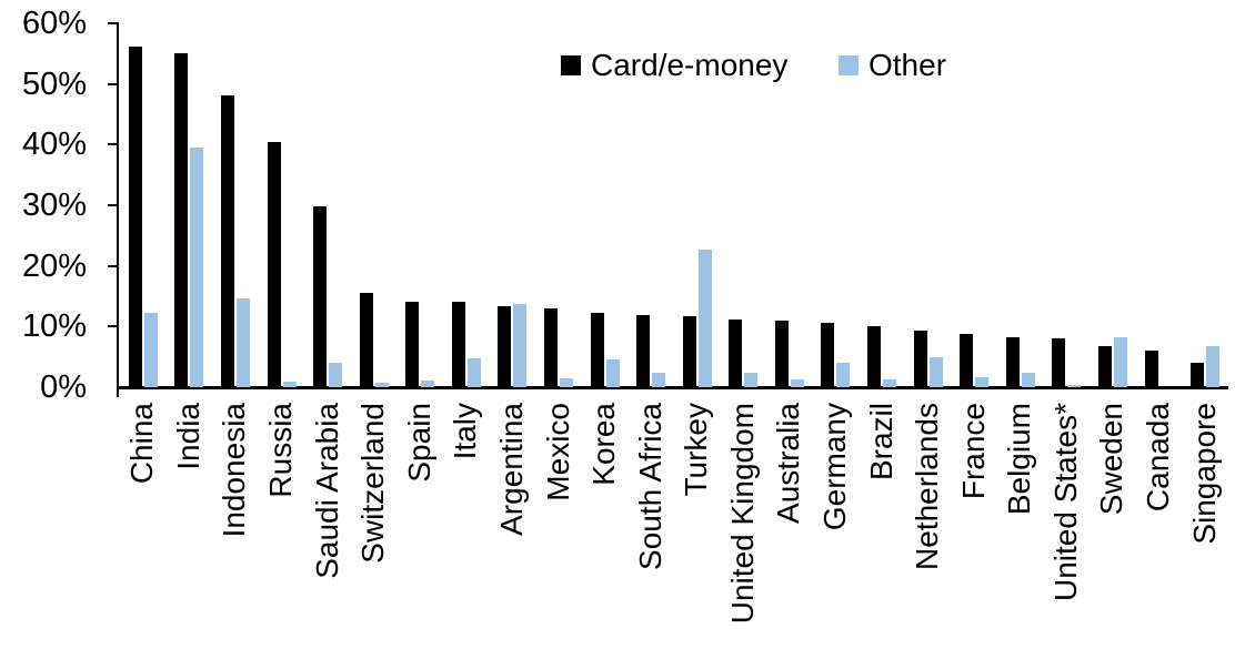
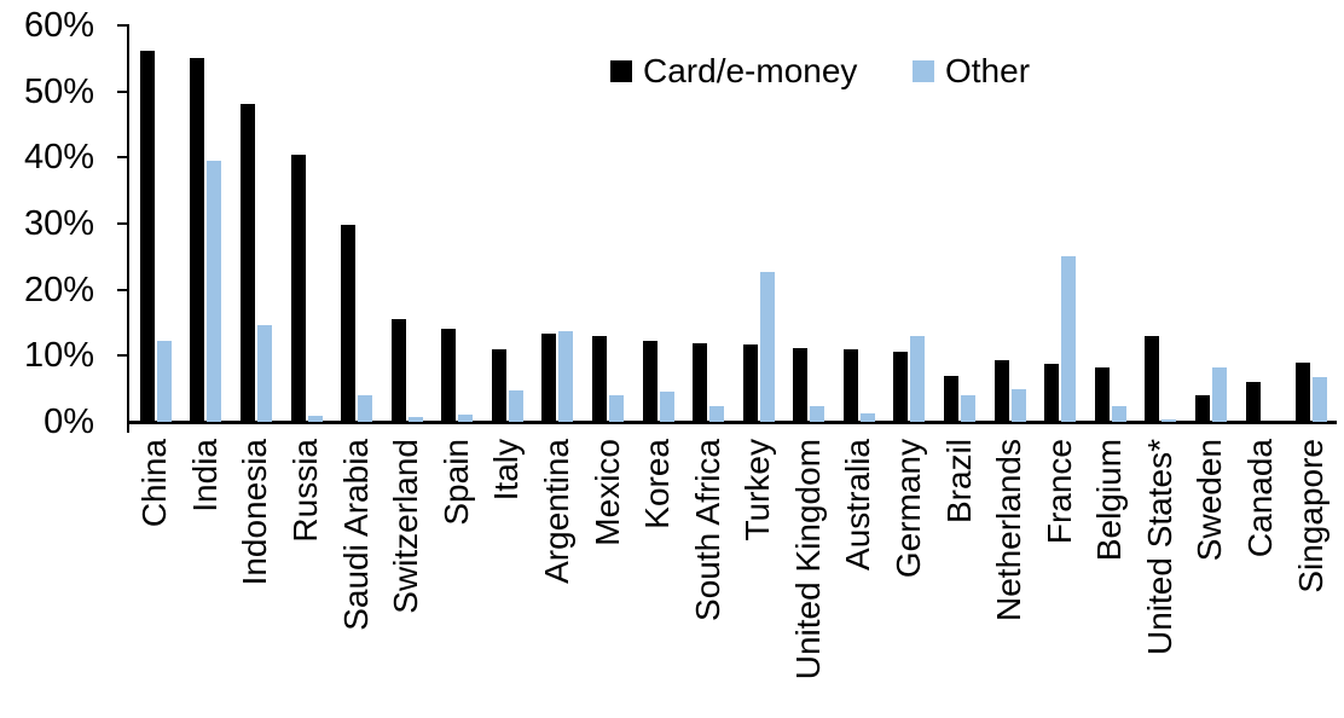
Card/e-money/Italy: 14% -> 11%
Other/Mexico: 2% -> 4%
Other/Germany: 4% -> 13%
Card/e-money/Brazil: 10% -> 7%
Other/Brazil: 1% -> 4%
Other/France: 2% -> 25%
Card/e-money/United States*: 8% -> 13%
Card/e-money/Sweden: 7% -> 4%
Card/e-money/Singapore: 4% -> 9%
